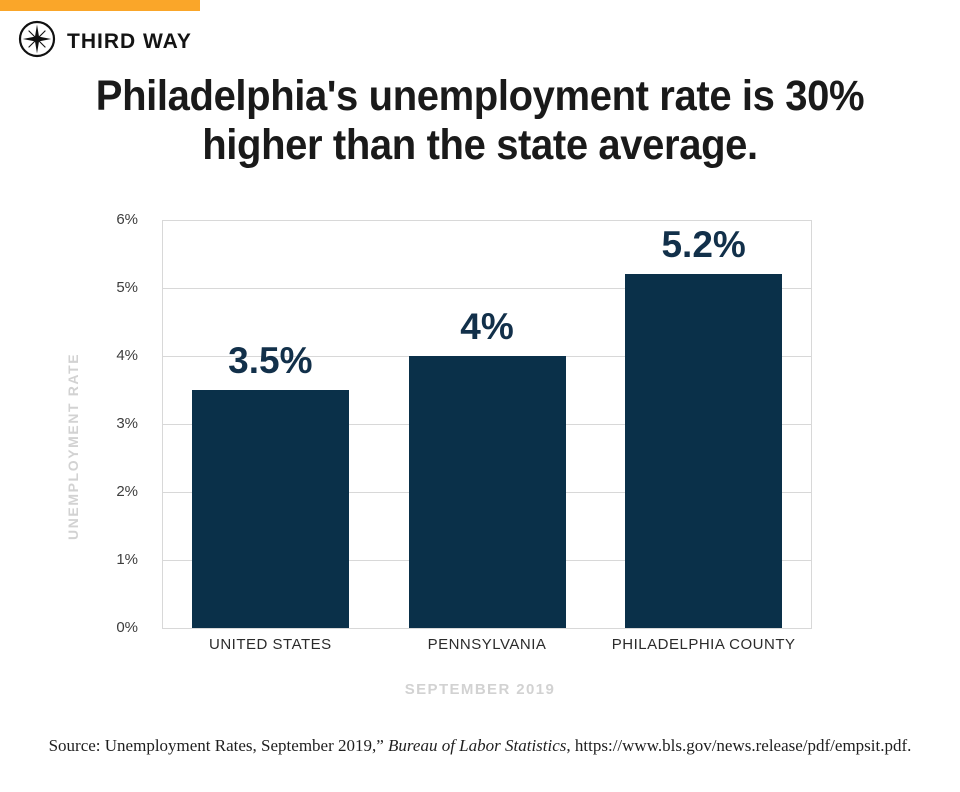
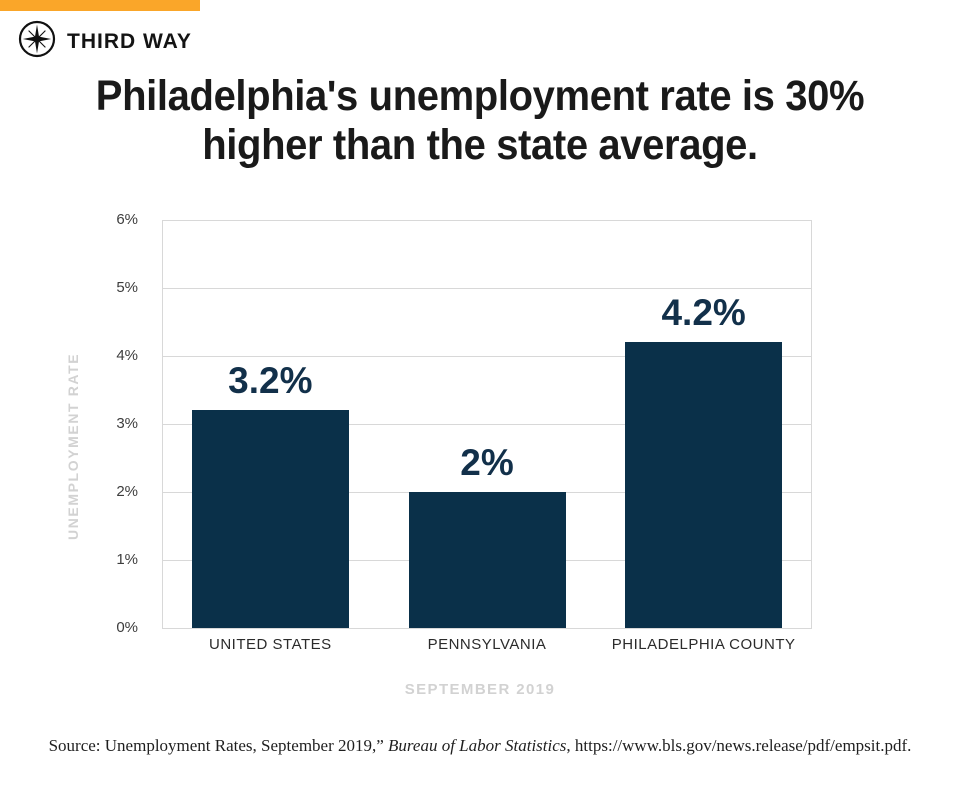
UNITED STATES: 3.5% -> 3.2%
PENNSYLVANIA: 4% -> 2%
PHILADELPHIA COUNTY: 5.2% -> 4.2%
